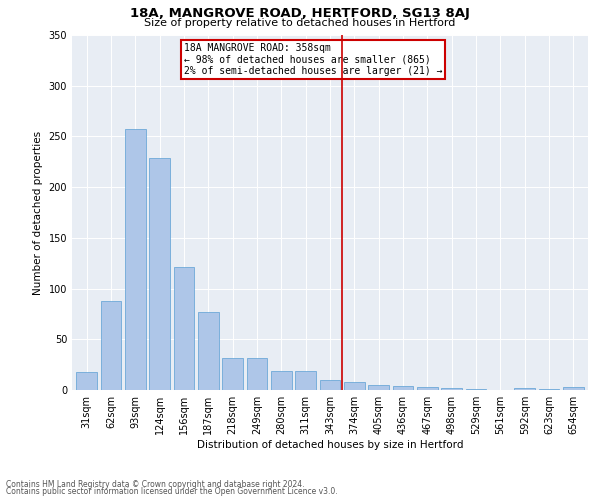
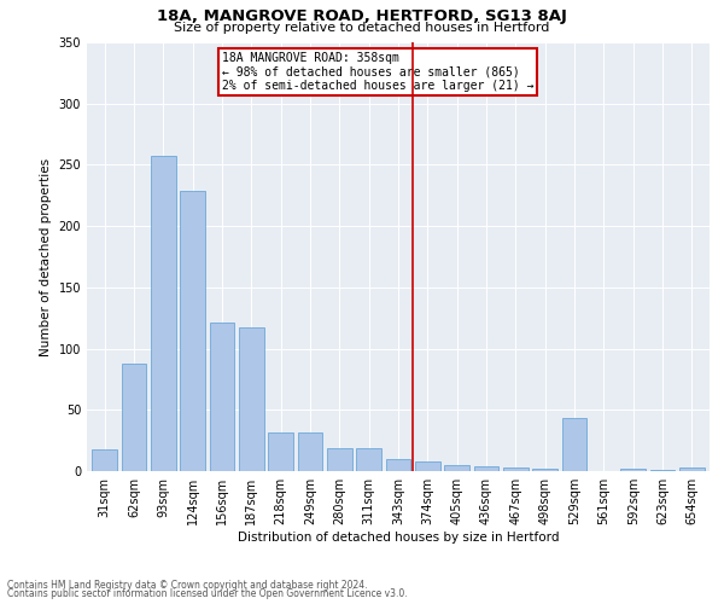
187sqm: 77 -> 117
529sqm: 1 -> 43
